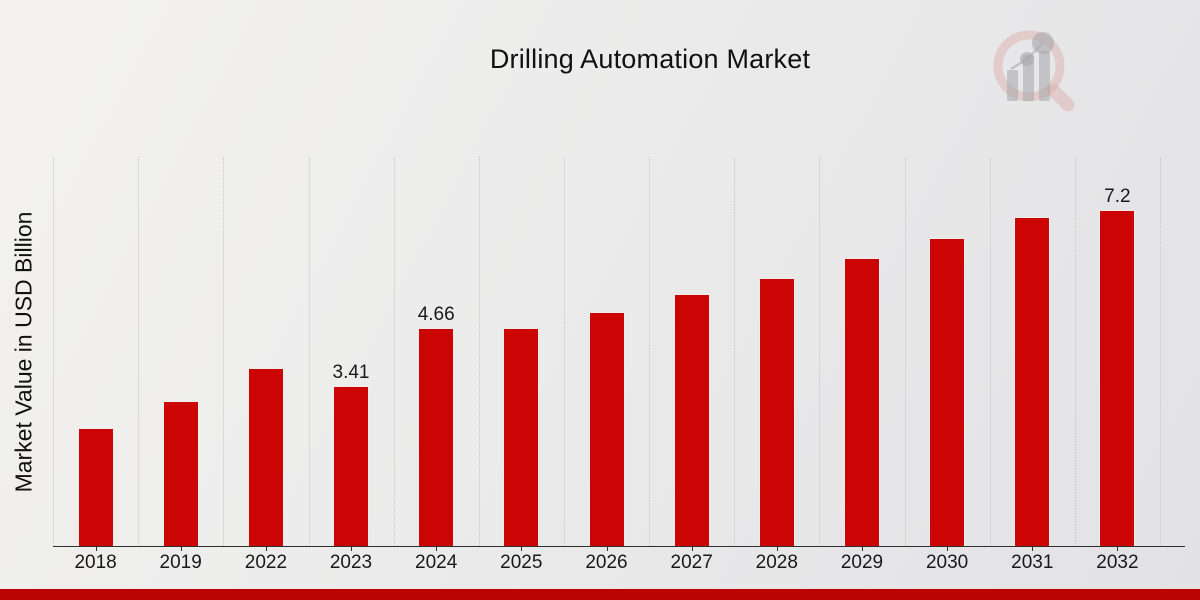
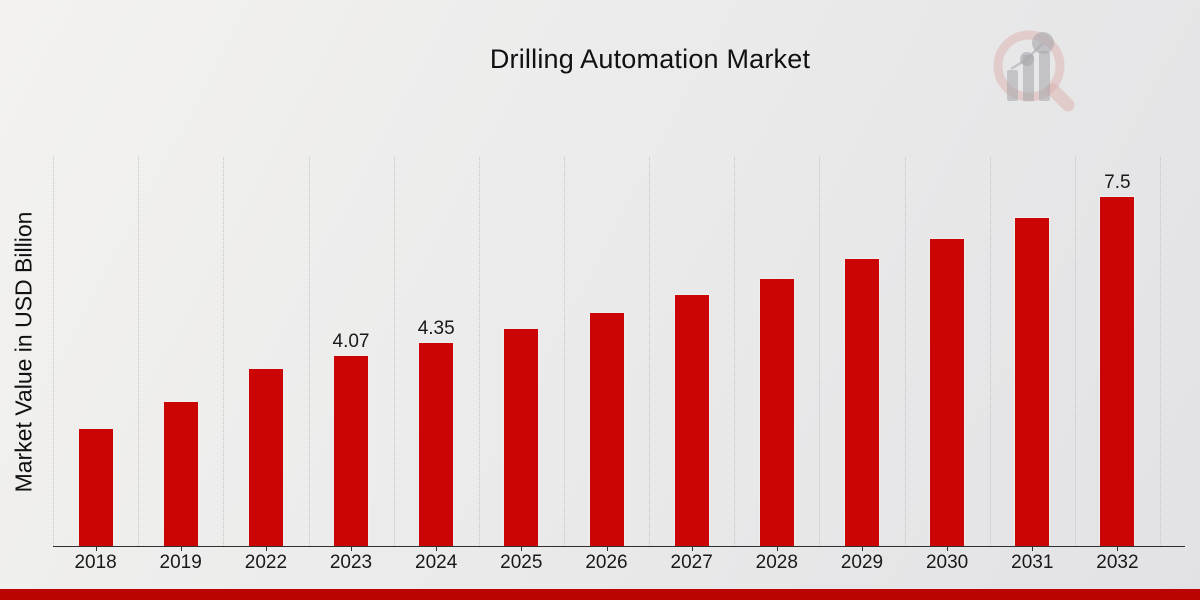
2023: 3.41 -> 4.07
2024: 4.66 -> 4.35
2032: 7.2 -> 7.5
